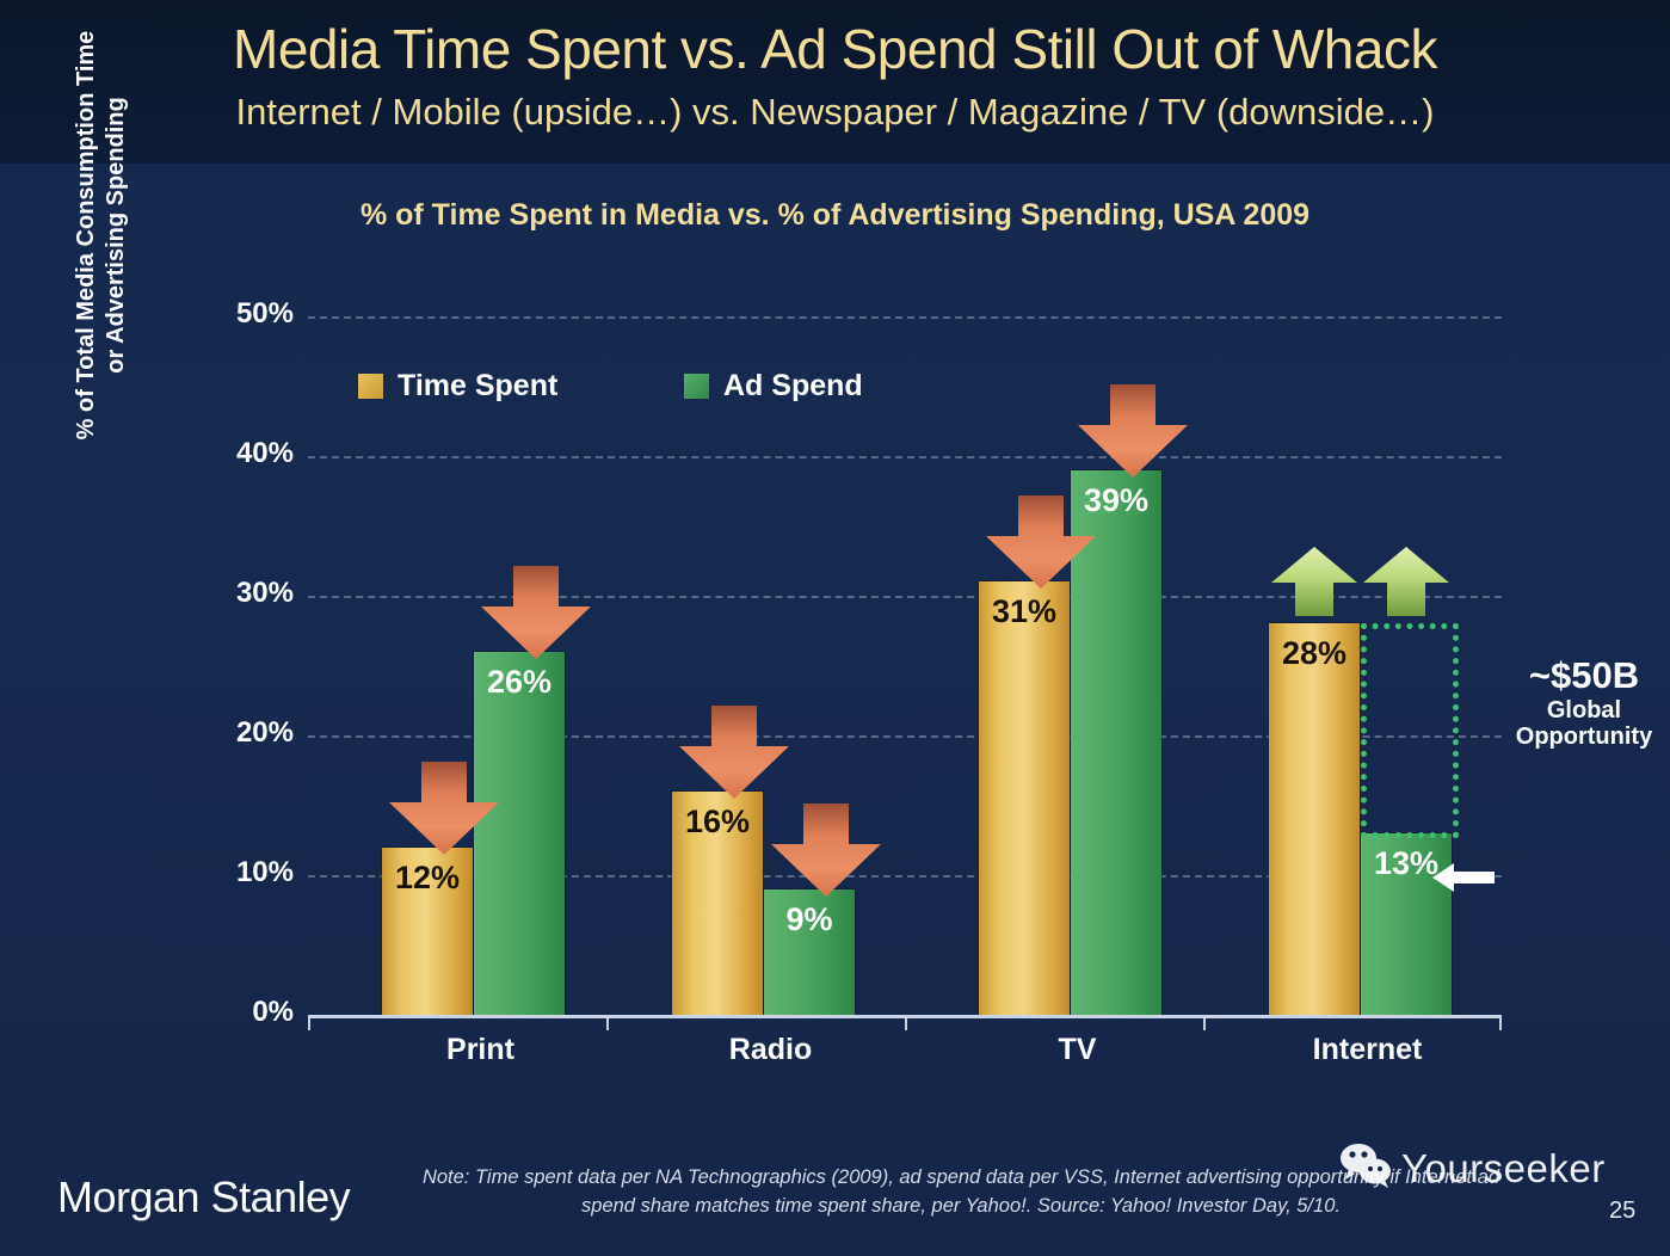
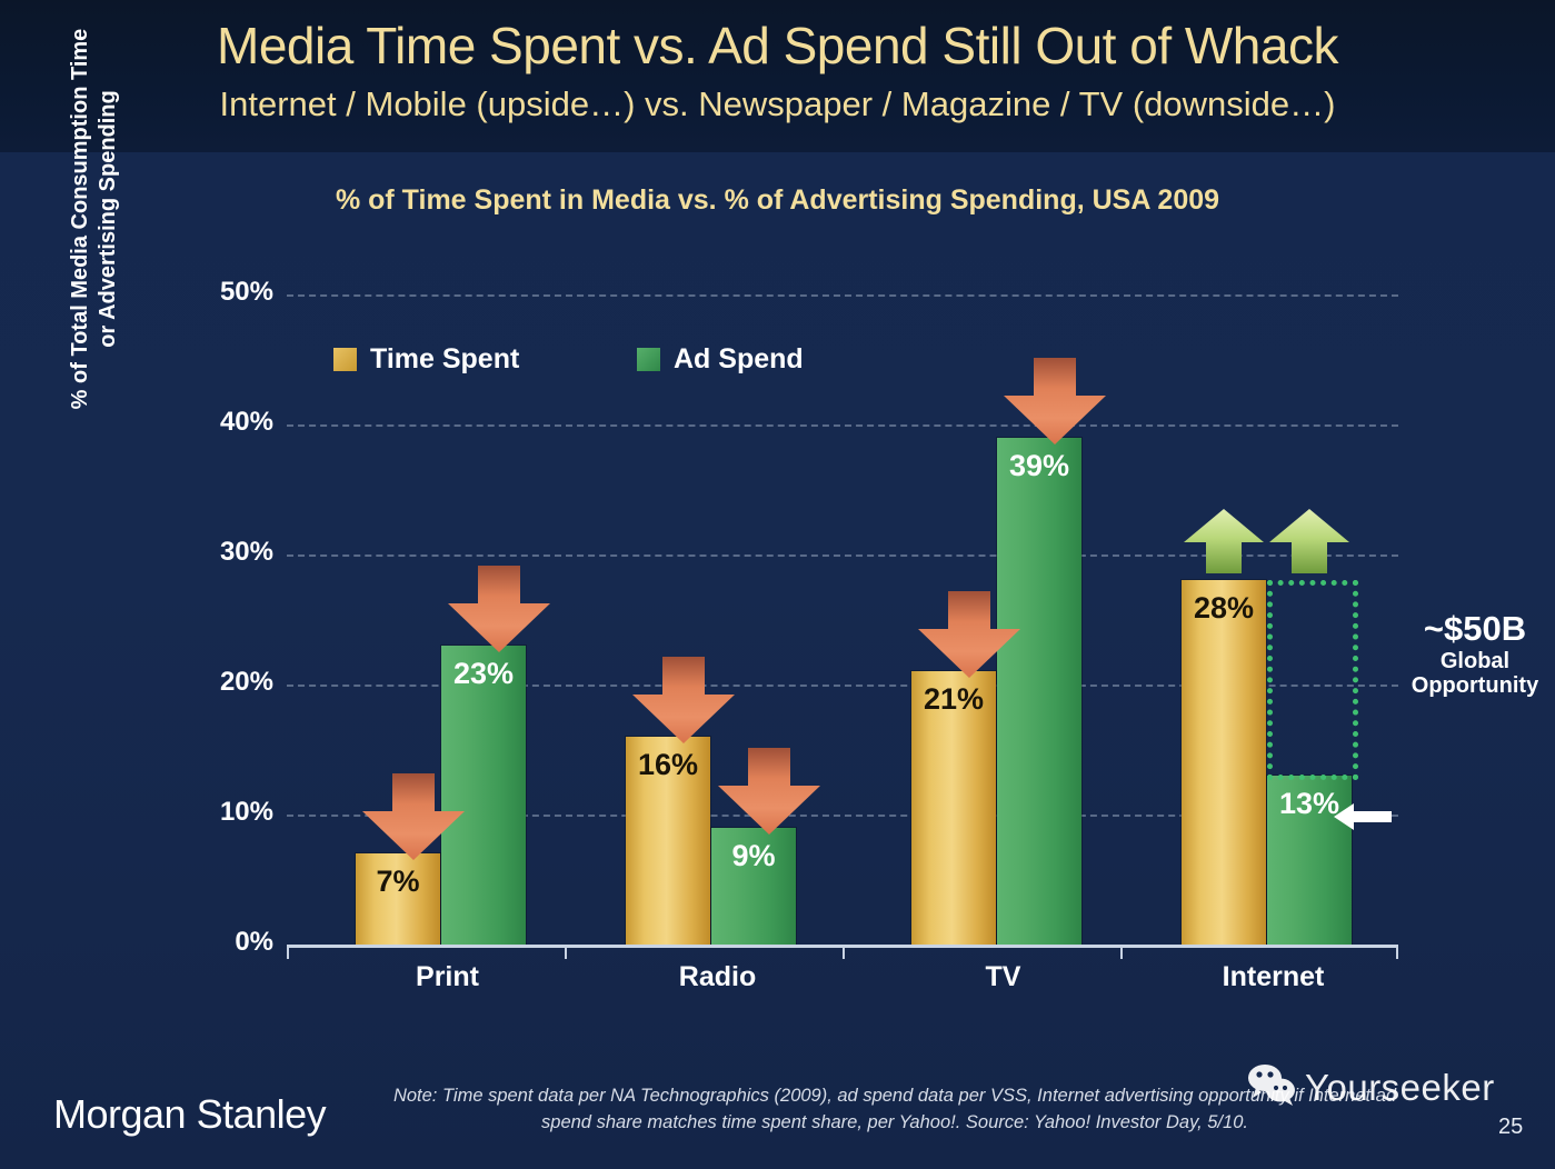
Time Spent/Print: 12% -> 7%
Ad Spend/Print: 26% -> 23%
Time Spent/TV: 31% -> 21%
